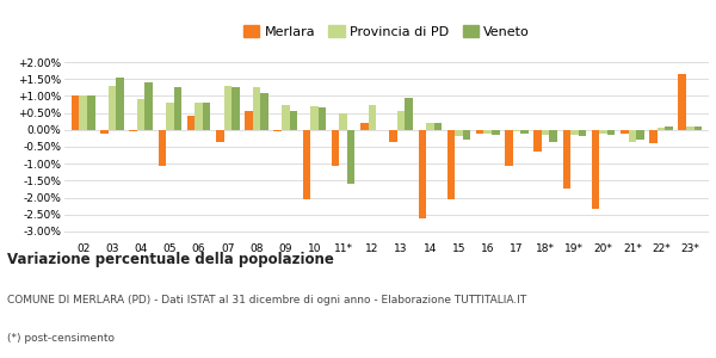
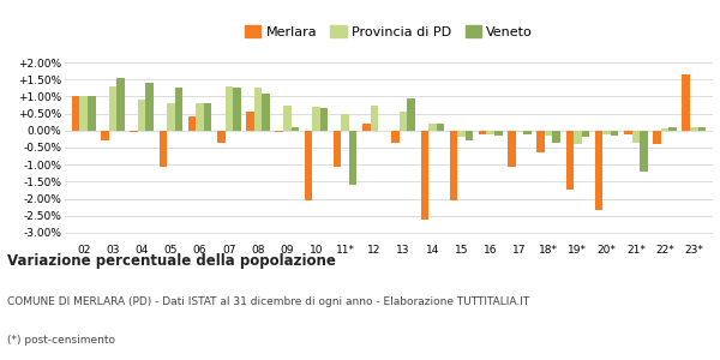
Merlara/03: -0.10% -> -0.30%
Veneto/09: 0.55% -> 0.10%
Provincia di PD/19*: -0.15% -> -0.40%
Veneto/21*: -0.30% -> -1.20%
